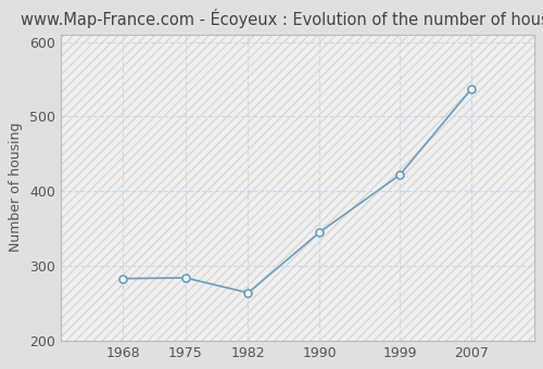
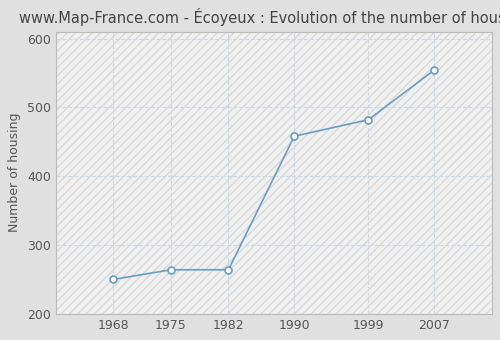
1968: 283 -> 250
1975: 284 -> 264
1990: 345 -> 458
1999: 422 -> 482
2007: 537 -> 554
